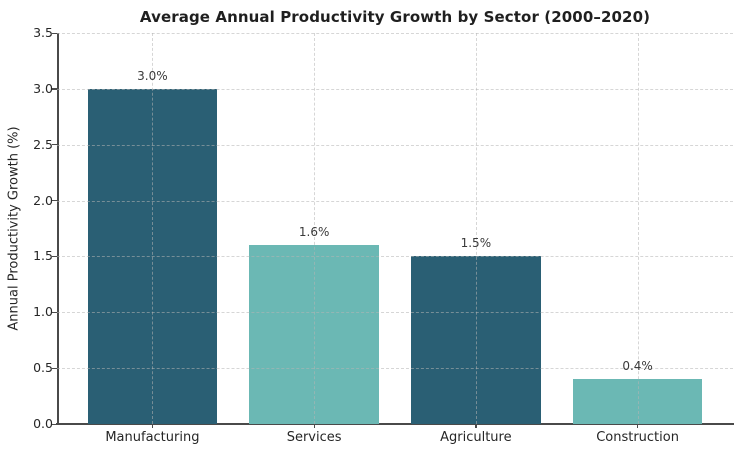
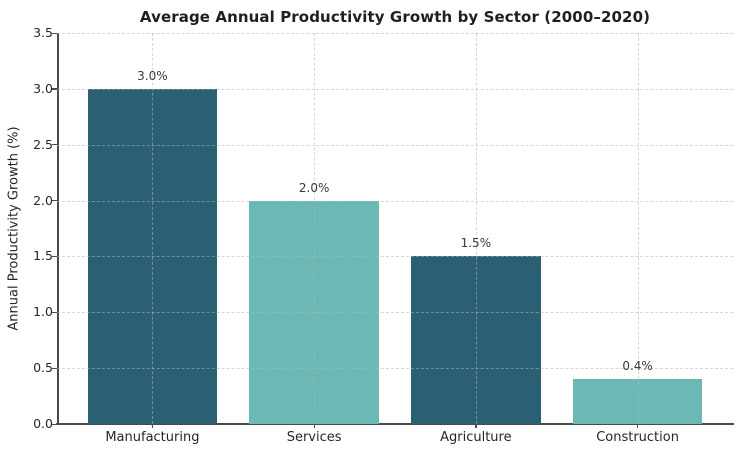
Services: 1.6% -> 2.0%
